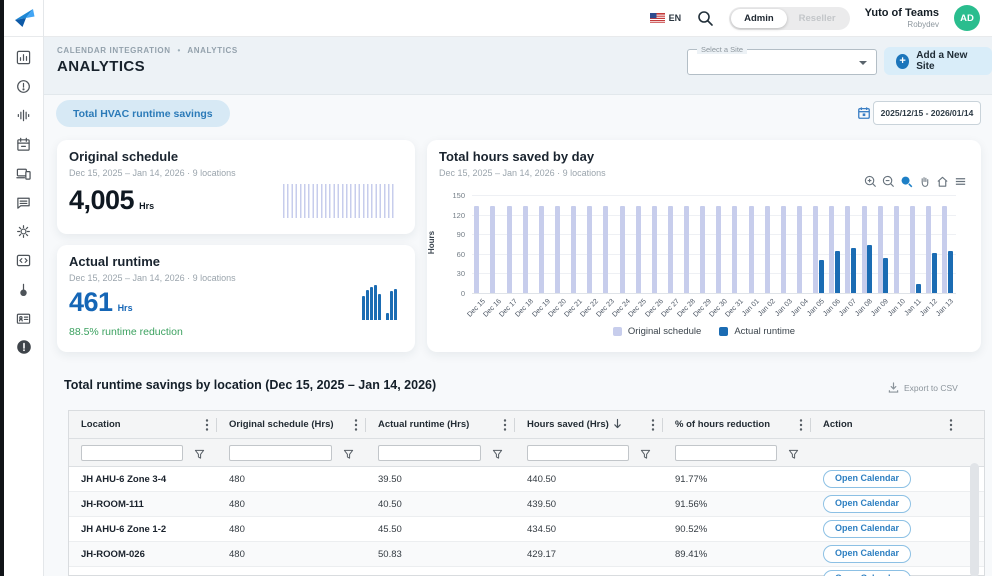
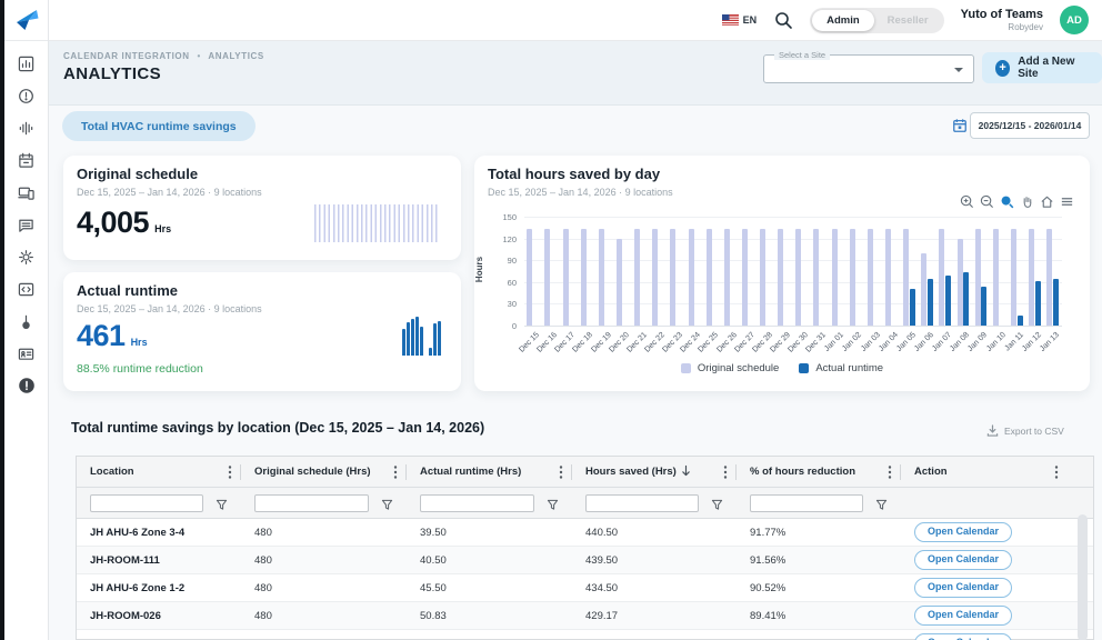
Original schedule/Dec 20: 130 -> 120
Original schedule/Jan 06: 130 -> 100
Original schedule/Jan 08: 130 -> 120
